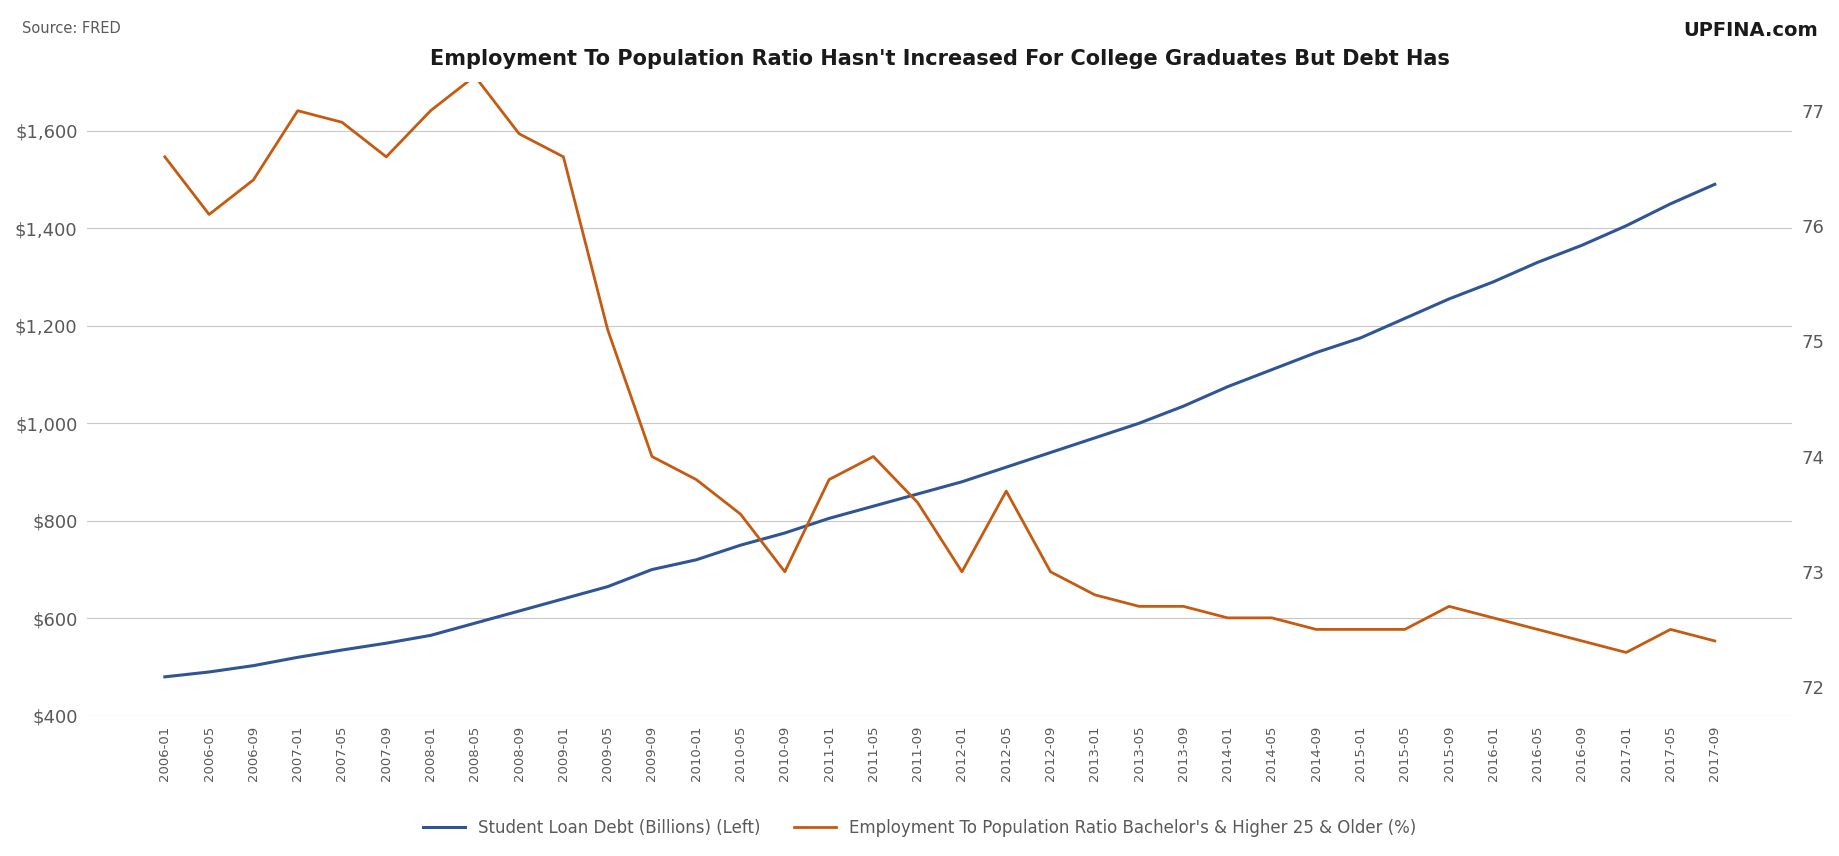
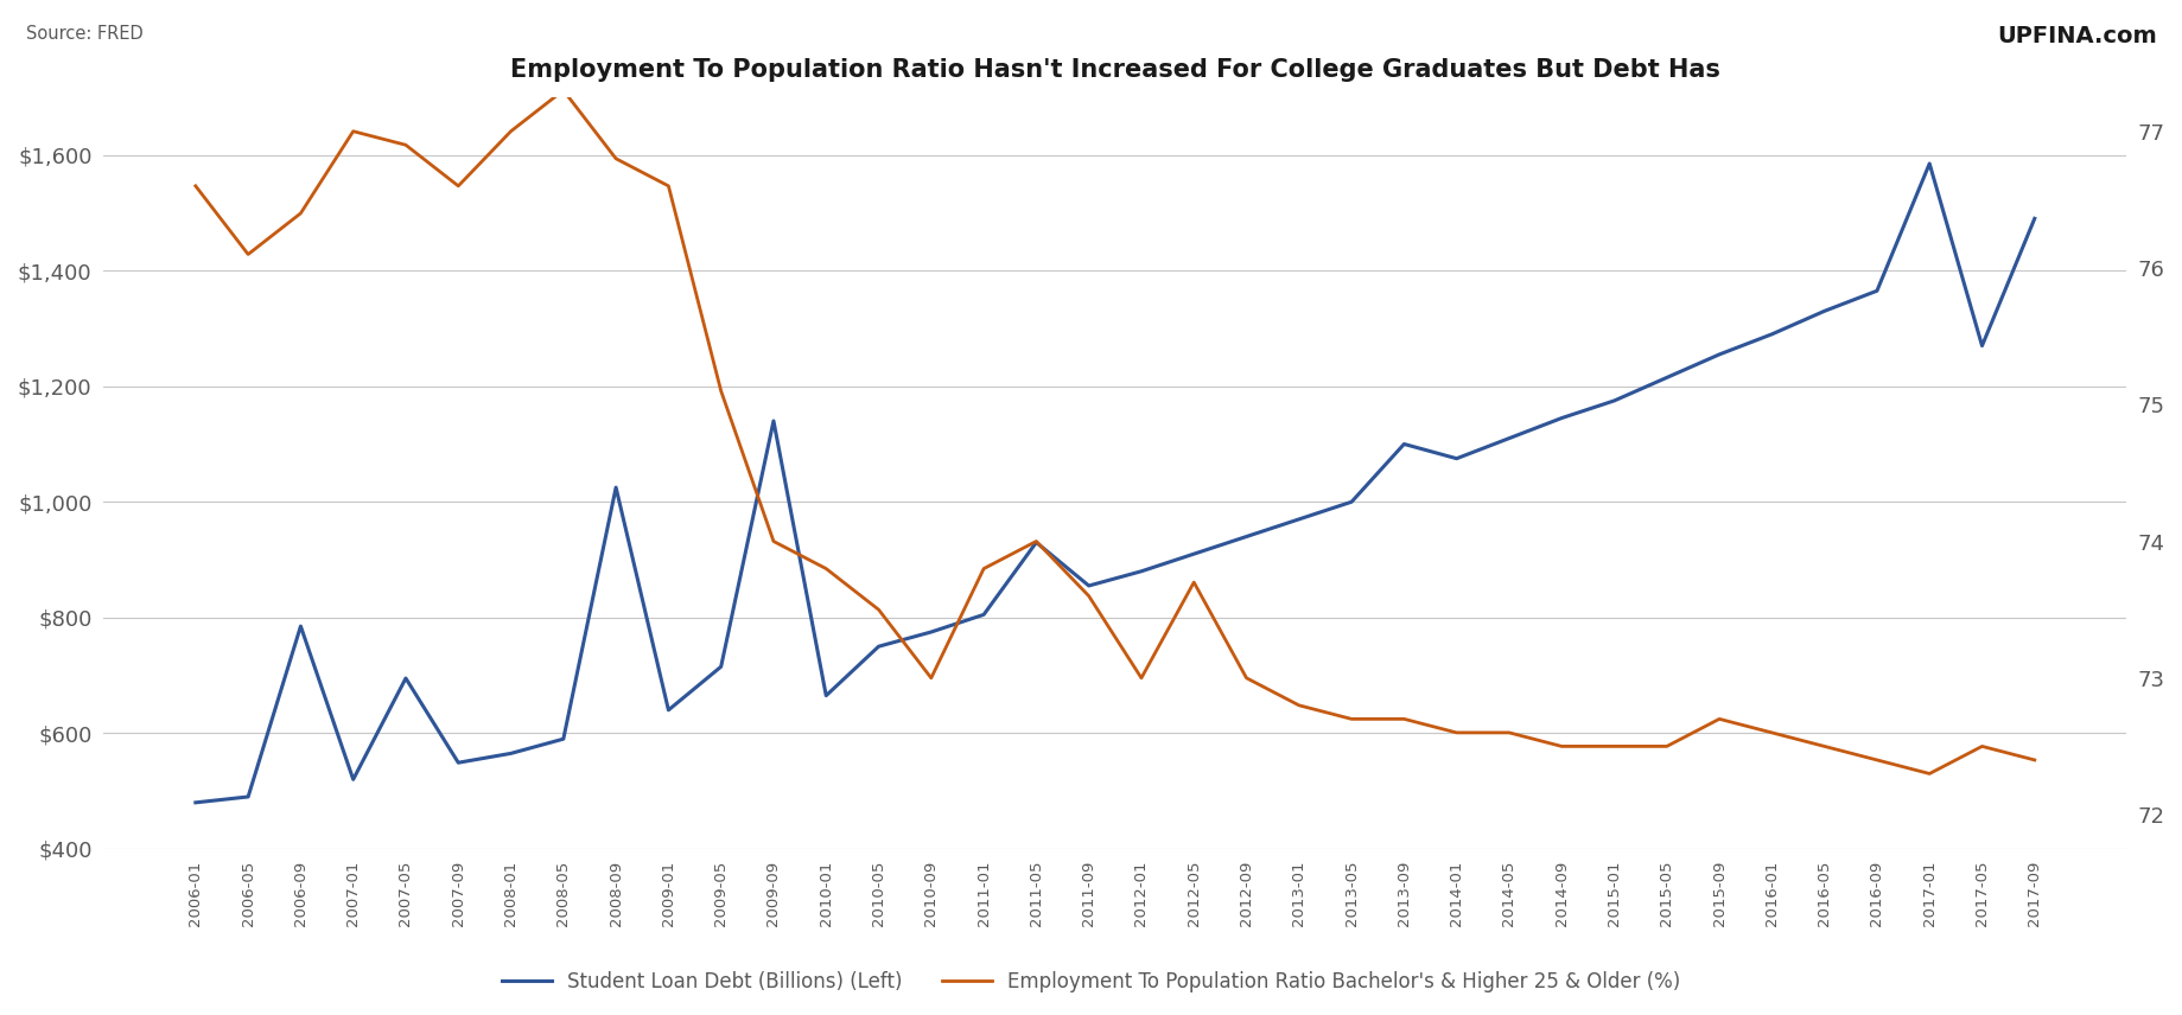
Student Loan Debt (Billions) (Left)/2006-09: $503 -> $785
Student Loan Debt (Billions) (Left)/2007-05: $535 -> $695
Student Loan Debt (Billions) (Left)/2008-09: $615 -> $1,025
Student Loan Debt (Billions) (Left)/2009-05: $665 -> $715
Student Loan Debt (Billions) (Left)/2009-09: $700 -> $1,140
Student Loan Debt (Billions) (Left)/2010-01: $720 -> $665
Student Loan Debt (Billions) (Left)/2011-05: $830 -> $930
Student Loan Debt (Billions) (Left)/2013-09: $1,035 -> $1,100
Student Loan Debt (Billions) (Left)/2017-01: $1,405 -> $1,585
Student Loan Debt (Billions) (Left)/2017-05: $1,450 -> $1,270
